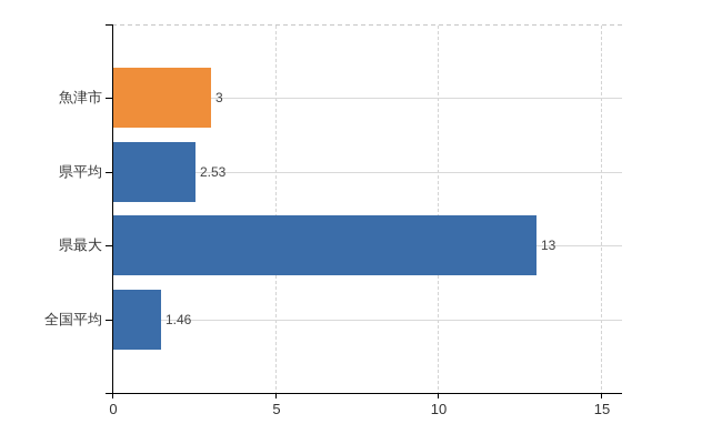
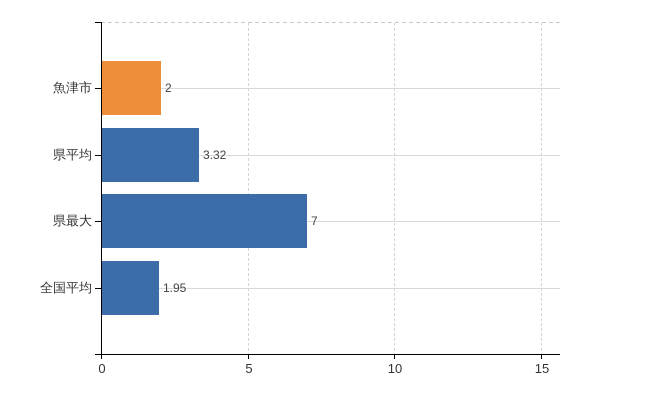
魚津市: 3 -> 2
県平均: 2.53 -> 3.32
県最大: 13 -> 7
全国平均: 1.46 -> 1.95
